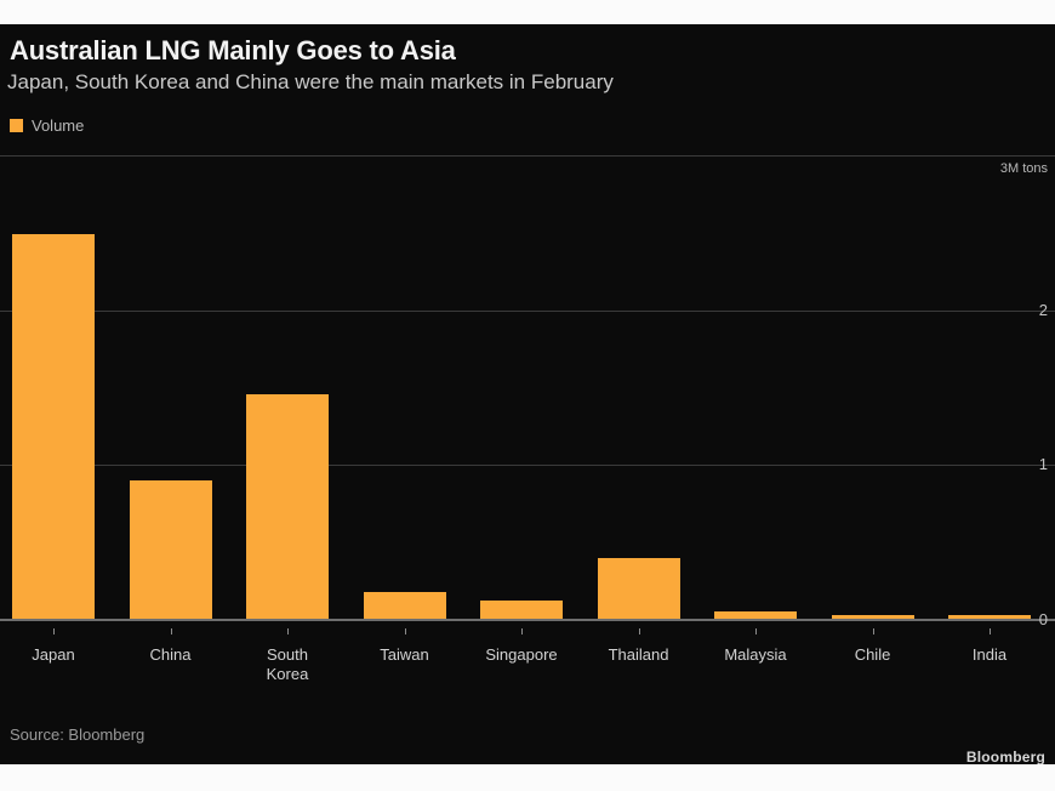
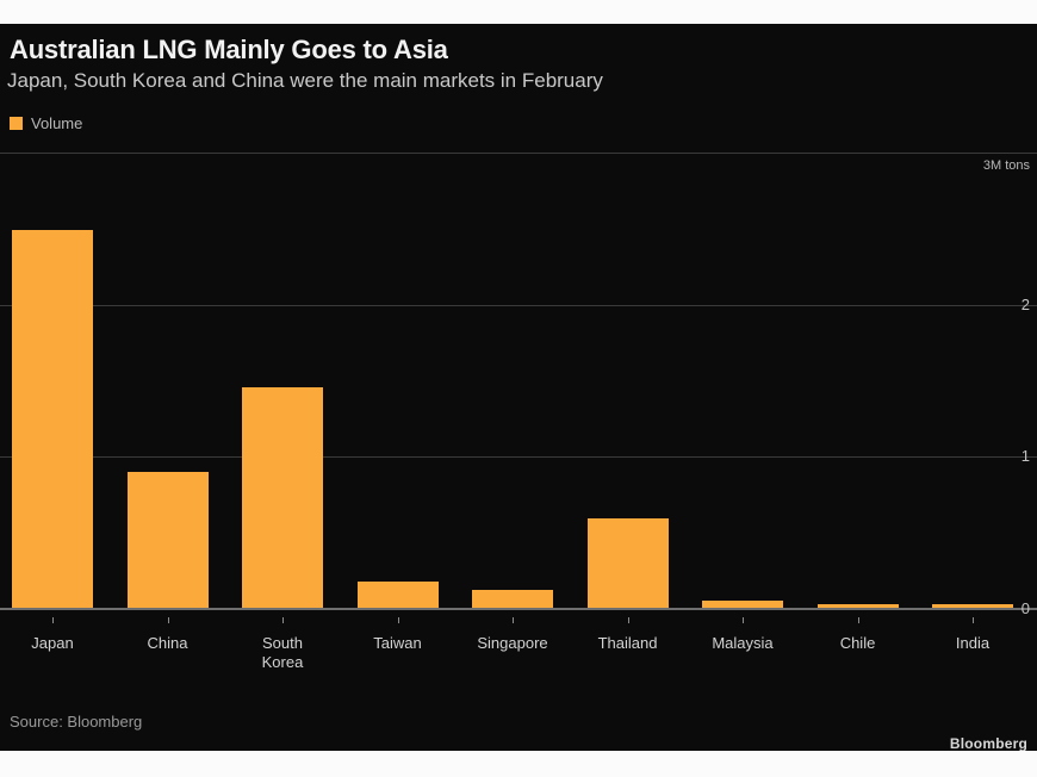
Thailand: 0.39 -> 0.59
